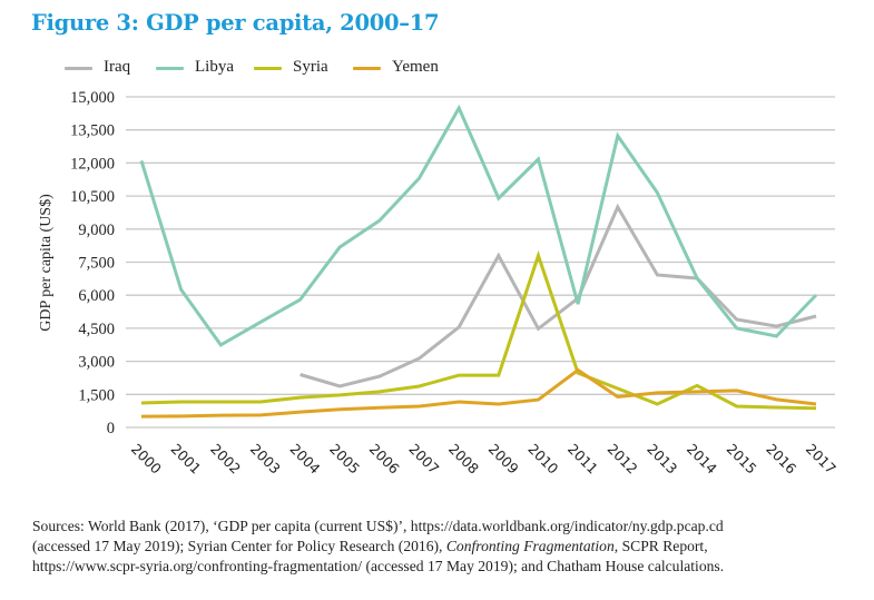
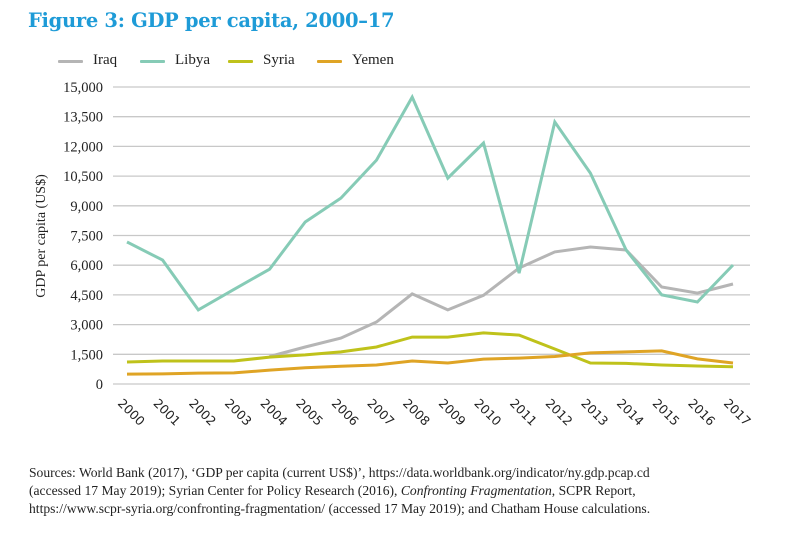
Libya/2000: 12100 -> 7200
Iraq/2004: 2400 -> 1400
Iraq/2009: 7800 -> 3700
Syria/2010: 7800 -> 2600
Yemen/2011: 2600 -> 1300
Iraq/2012: 10000 -> 6700
Syria/2014: 1900 -> 1000
